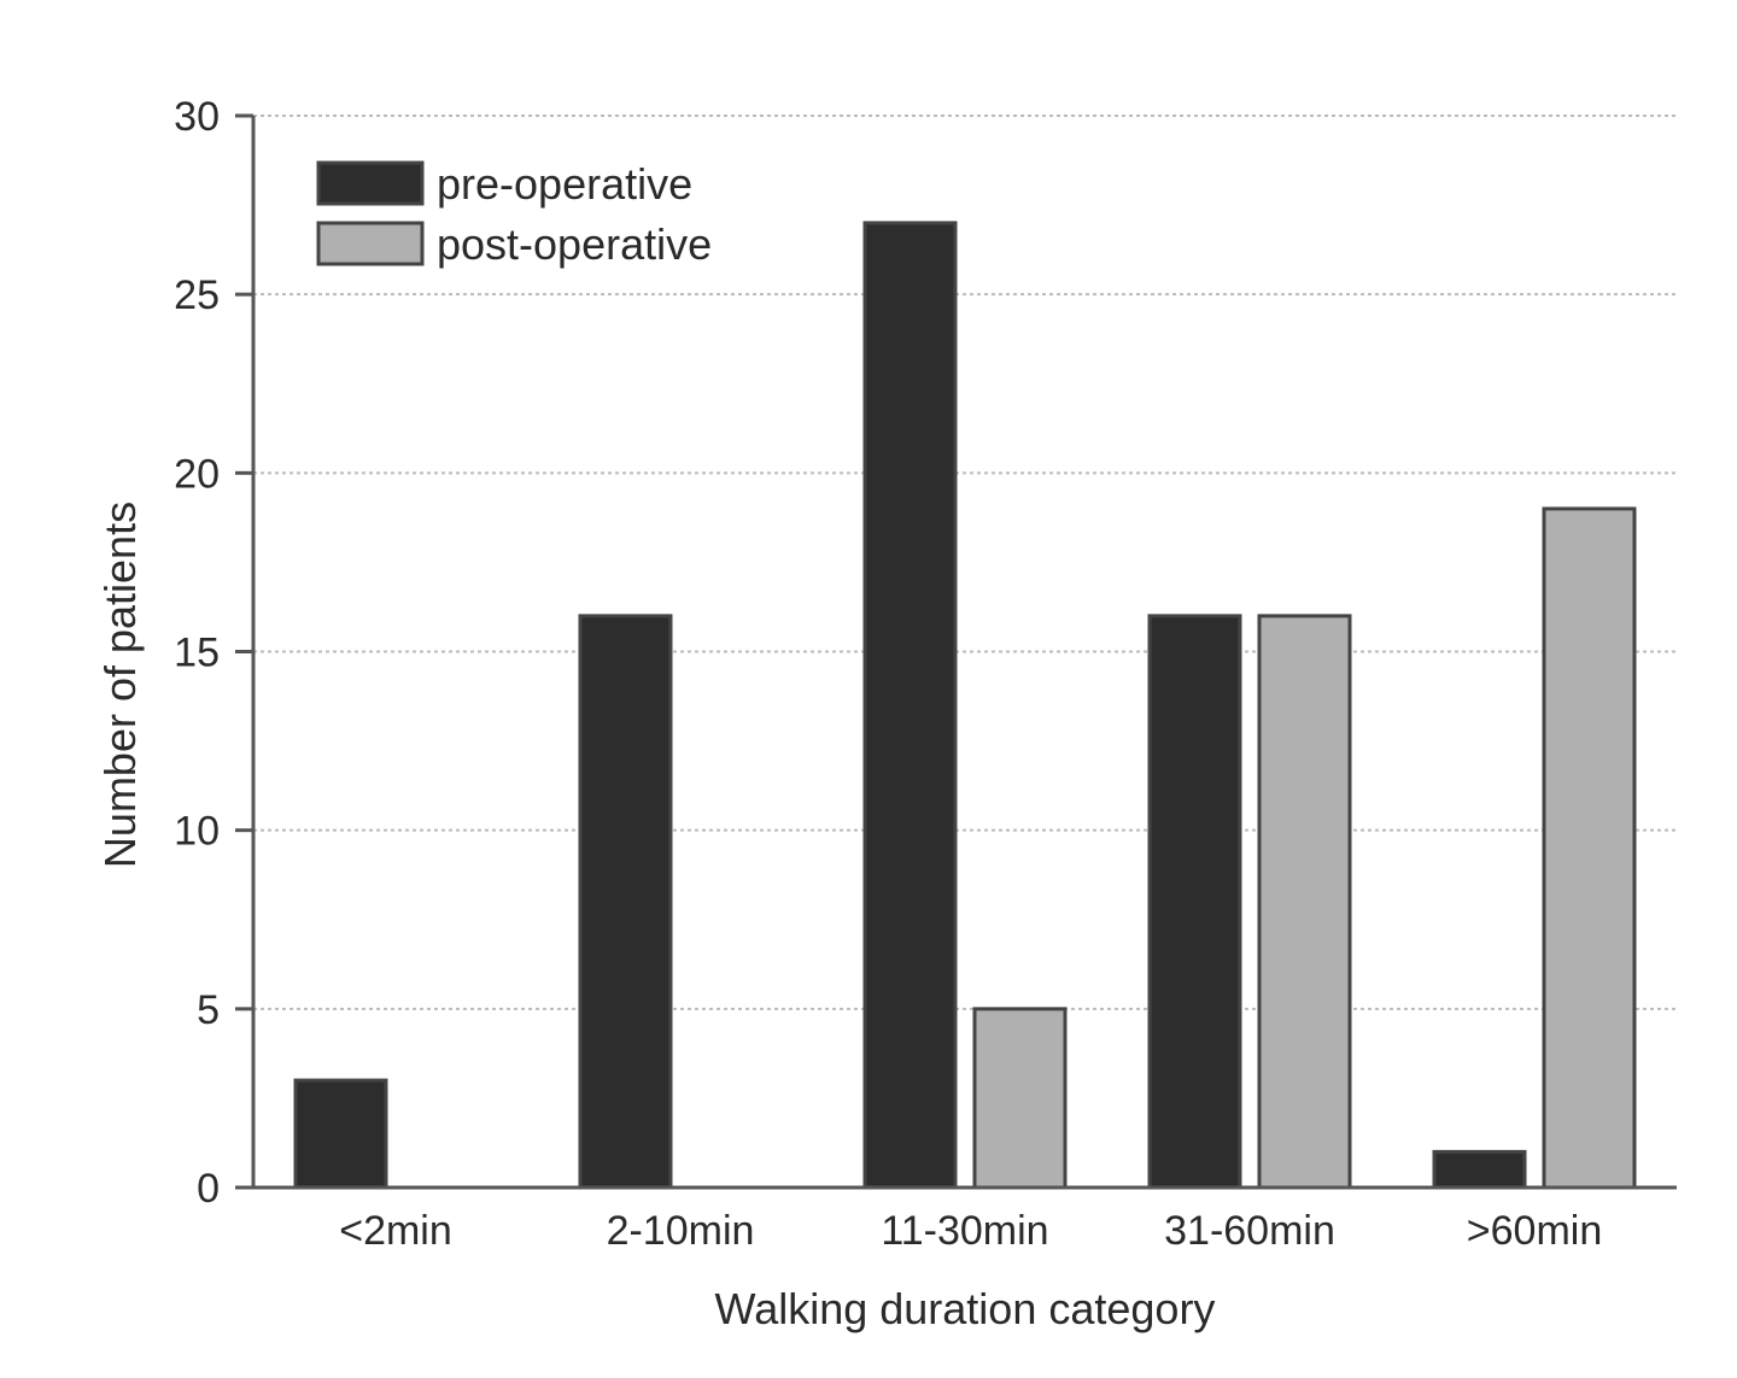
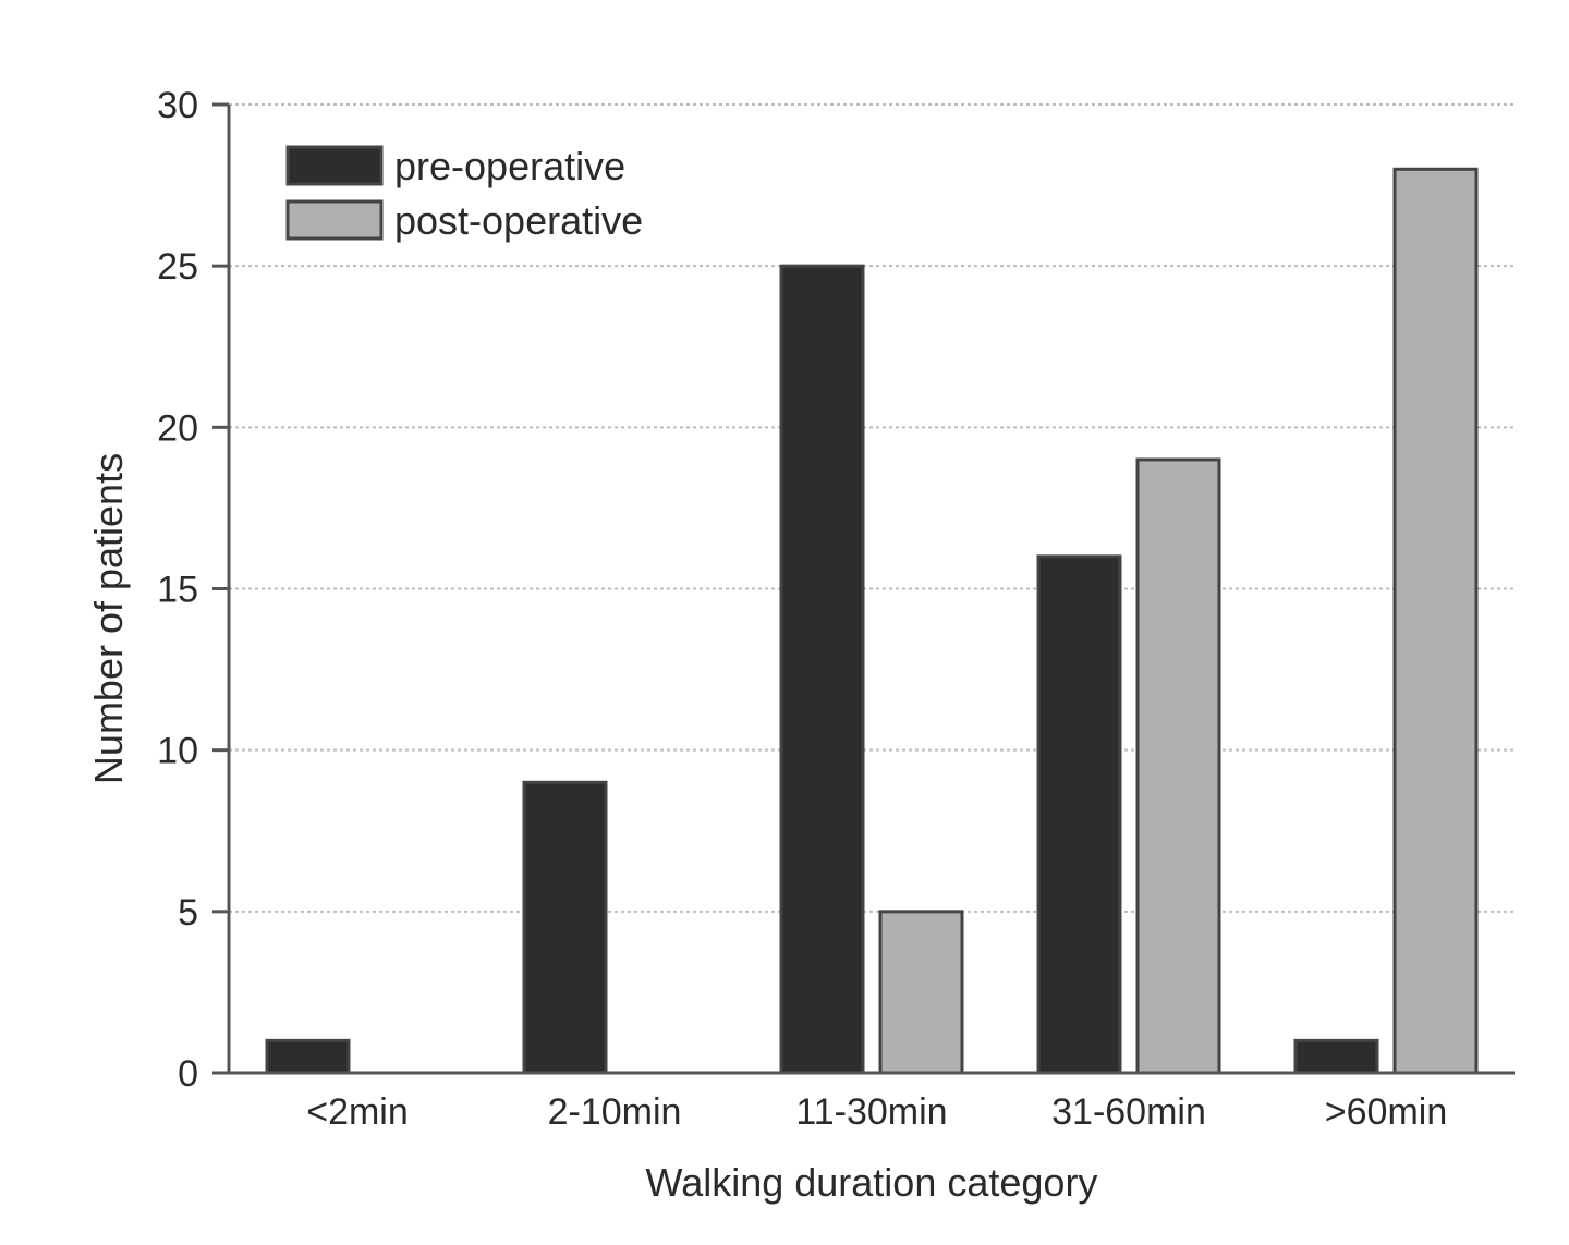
pre-operative/<2min: 3 -> 1
pre-operative/2-10min: 16 -> 9
pre-operative/11-30min: 27 -> 25
post-operative/31-60min: 16 -> 19
post-operative/>60min: 19 -> 28
